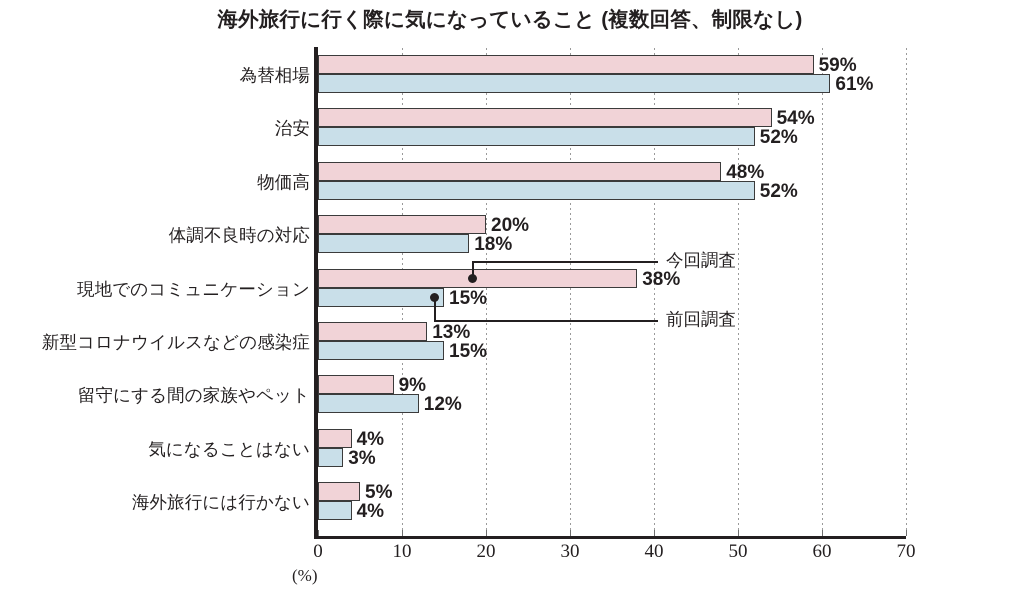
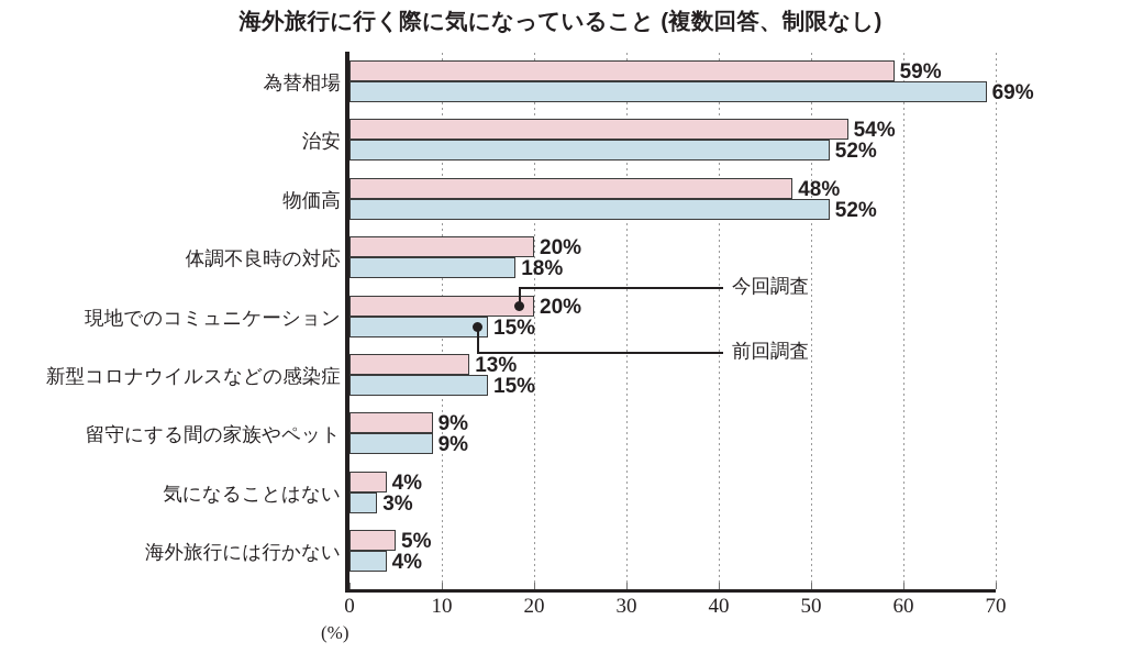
前回調査/為替相場: 61% -> 69%
今回調査/現地でのコミュニケーション: 38% -> 20%
前回調査/留守にする間の家族やペット: 12% -> 9%
